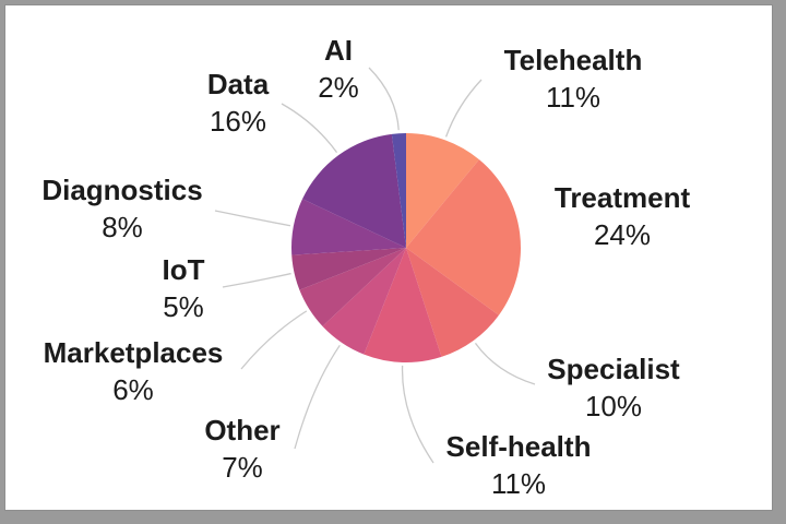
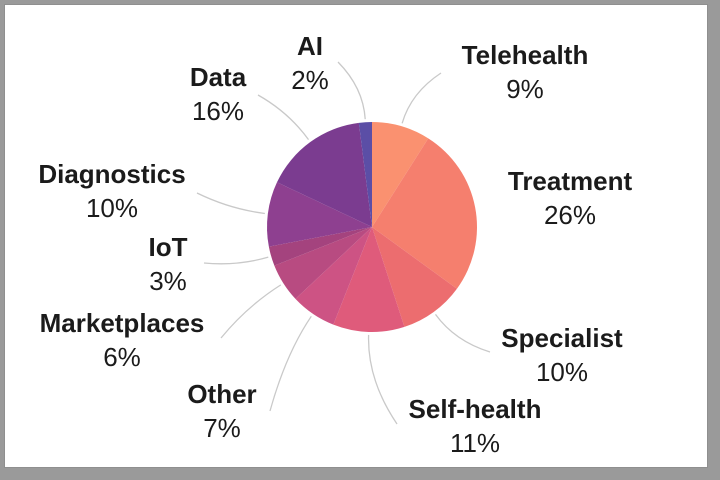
Telehealth: 11% -> 9%
Treatment: 24% -> 26%
IoT: 5% -> 3%
Diagnostics: 8% -> 10%
